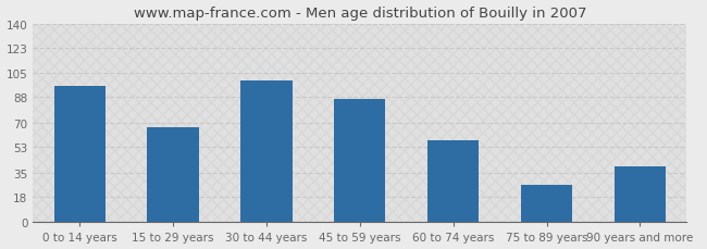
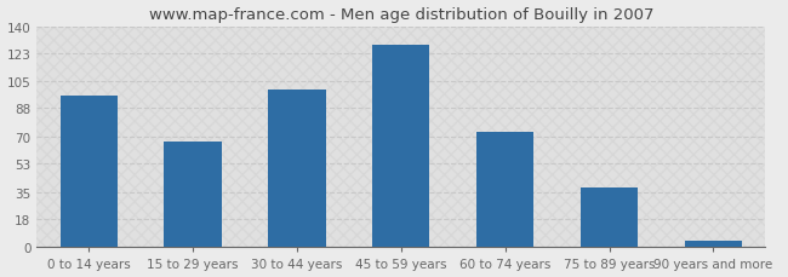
45 to 59 years: 87 -> 128
60 to 74 years: 58 -> 73
75 to 89 years: 26 -> 38
90 years and more: 39 -> 4
